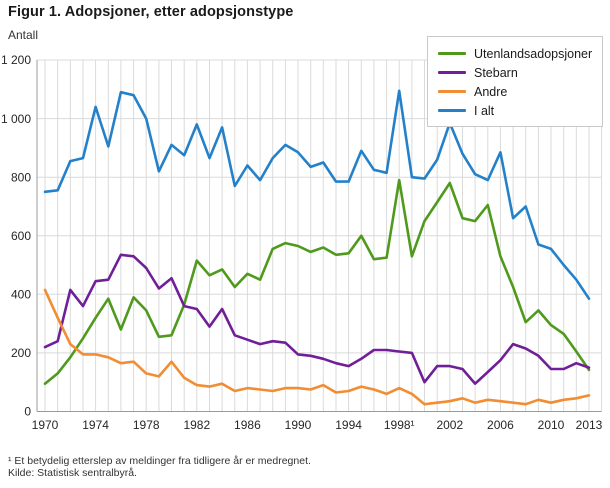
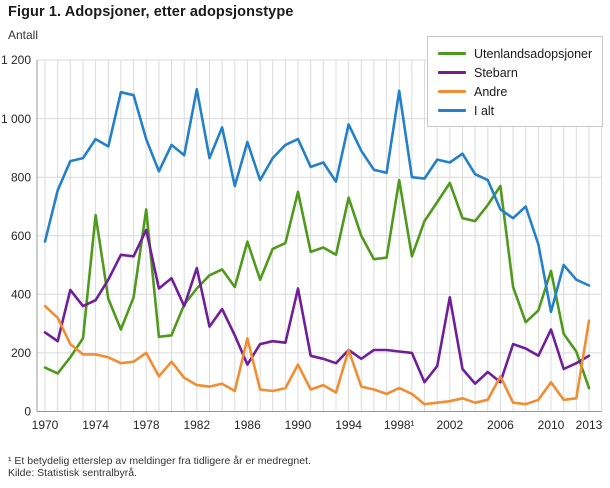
Utenlandsadopsjoner/1970: 100 -> 150
Stebarn/1970: 220 -> 270
Andre/1970: 420 -> 360
I alt/1970: 750 -> 580
Utenlandsadopsjoner/1974: 320 -> 670
Stebarn/1974: 440 -> 380
I alt/1974: 1040 -> 930
Utenlandsadopsjoner/1978: 340 -> 690
Stebarn/1978: 490 -> 620
Andre/1978: 130 -> 200
I alt/1978: 1000 -> 930
Utenlandsadopsjoner/1982: 520 -> 420
Stebarn/1982: 350 -> 490
I alt/1982: 980 -> 1100
Utenlandsadopsjoner/1986: 470 -> 580
Stebarn/1986: 240 -> 160
Andre/1986: 80 -> 250
I alt/1986: 840 -> 920
Utenlandsadopsjoner/1990: 560 -> 750
Stebarn/1990: 200 -> 420
Andre/1990: 80 -> 160
I alt/1990: 880 -> 930
Utenlandsadopsjoner/1994: 540 -> 730
Stebarn/1994: 160 -> 210
Andre/1994: 70 -> 210
I alt/1994: 780 -> 980
Stebarn/2002: 160 -> 390
I alt/2002: 980 -> 850
Utenlandsadopsjoner/2006: 530 -> 770
Stebarn/2006: 180 -> 100
Andre/2006: 40 -> 120
I alt/2006: 880 -> 690
Utenlandsadopsjoner/2010: 300 -> 480
Stebarn/2010: 140 -> 280
Andre/2010: 30 -> 100
I alt/2010: 560 -> 340
Utenlandsadopsjoner/2013: 140 -> 80
Stebarn/2013: 150 -> 190
Andre/2013: 60 -> 310
I alt/2013: 380 -> 430
